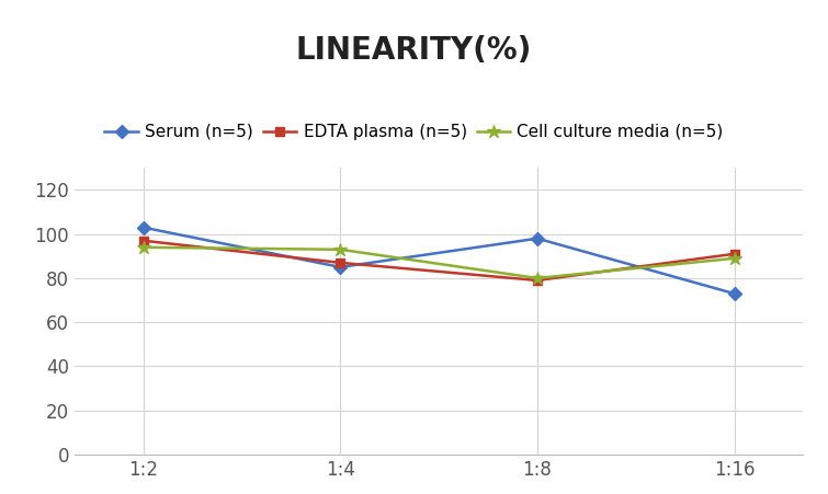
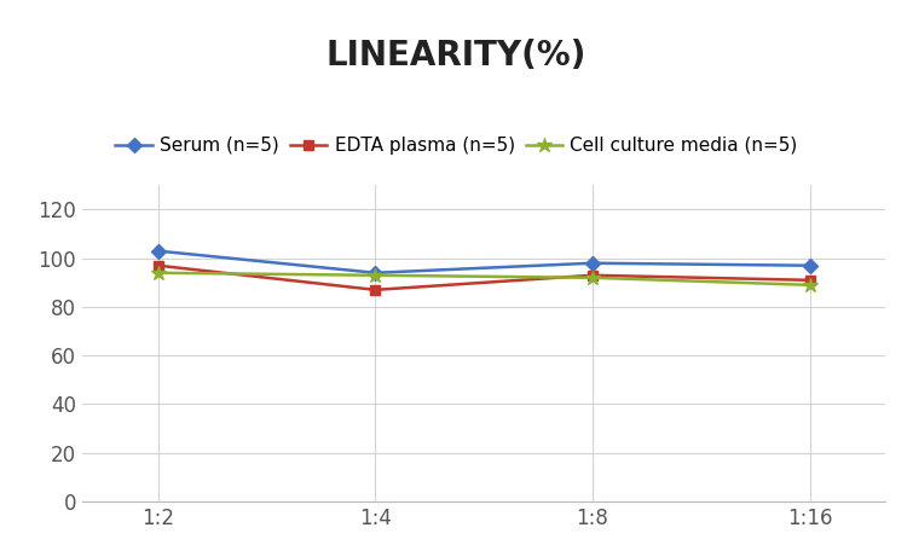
Serum (n=5)/1:4: 85 -> 94
EDTA plasma (n=5)/1:8: 79 -> 93
Cell culture media (n=5)/1:8: 80 -> 92
Serum (n=5)/1:16: 73 -> 97
